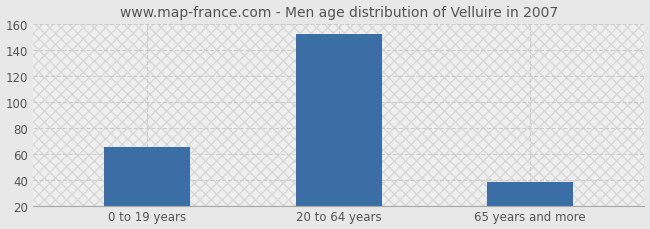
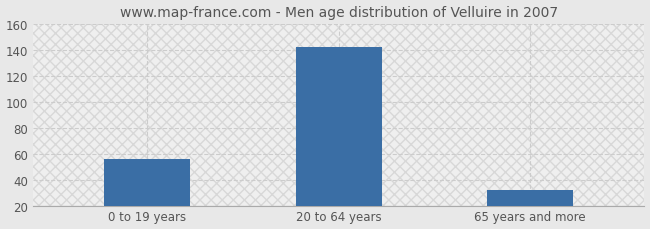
0 to 19 years: 65 -> 56
20 to 64 years: 152 -> 142
65 years and more: 38 -> 32
